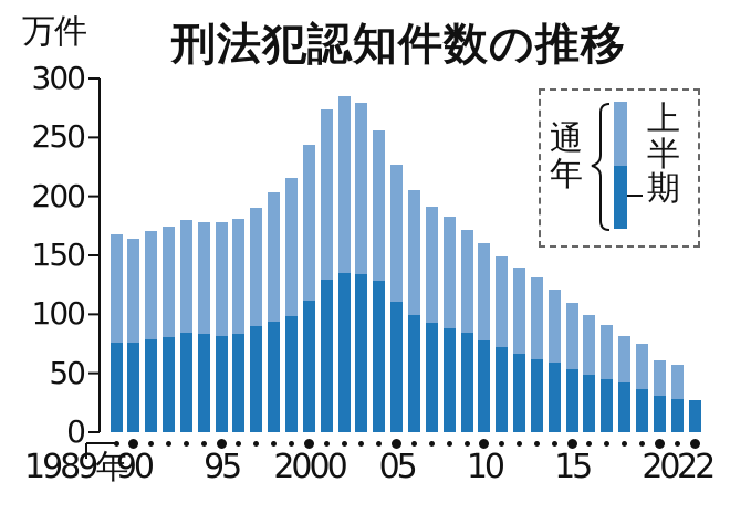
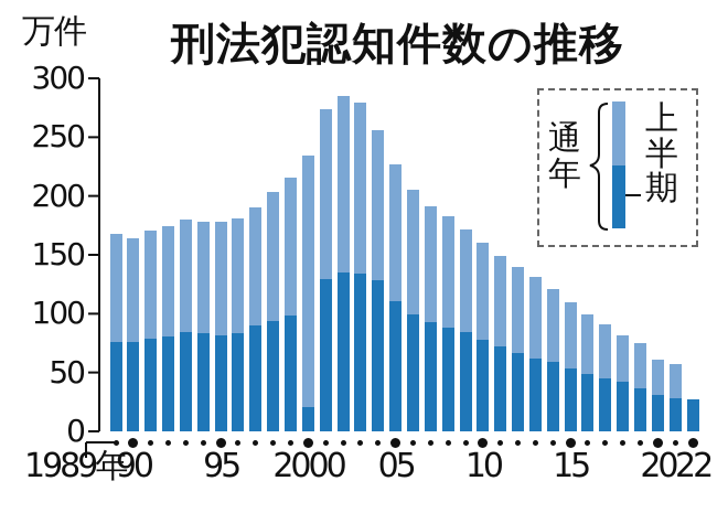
通年/2000: 244 -> 234
上半期/2000: 112 -> 21
